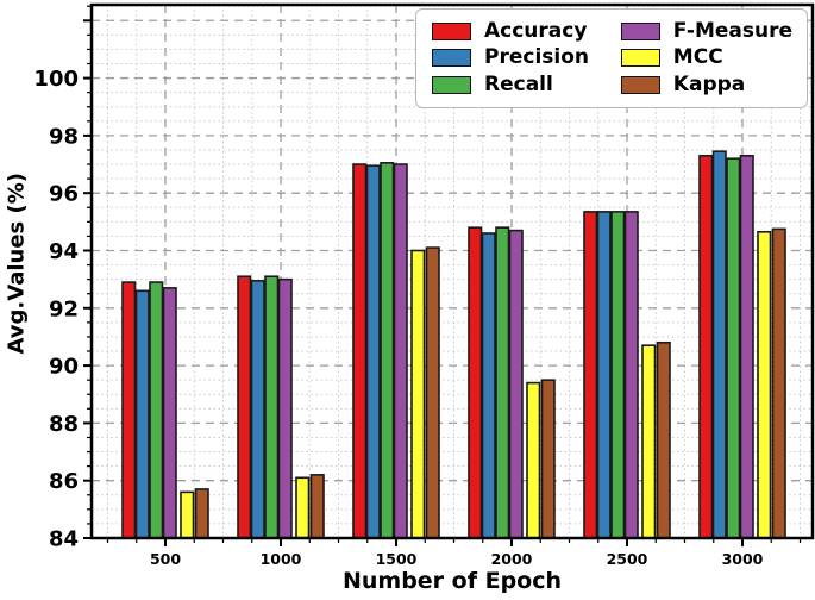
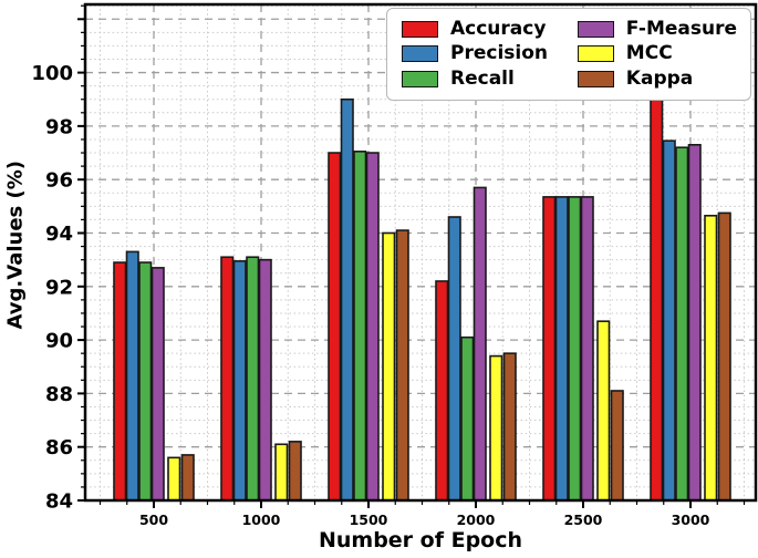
Precision/500: 92.6 -> 93.3
Precision/1500: 97.0 -> 99.0
Accuracy/2000: 94.8 -> 92.2
Recall/2000: 94.8 -> 90.1
F-Measure/2000: 94.7 -> 95.7
Kappa/2500: 90.8 -> 88.1
Accuracy/3000: 97.3 -> 99.9
